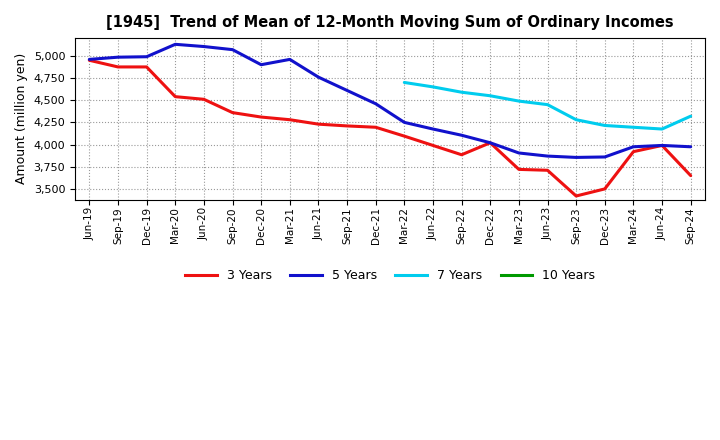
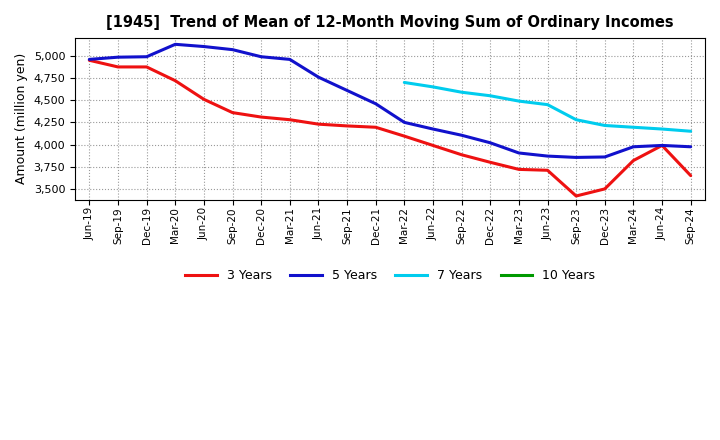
3 Years/Mar-20: 4,540 -> 4,720
5 Years/Dec-20: 4,900 -> 4,990
3 Years/Dec-22: 4,020 -> 3,800
3 Years/Mar-24: 3,920 -> 3,820
7 Years/Sep-24: 4,320 -> 4,150
